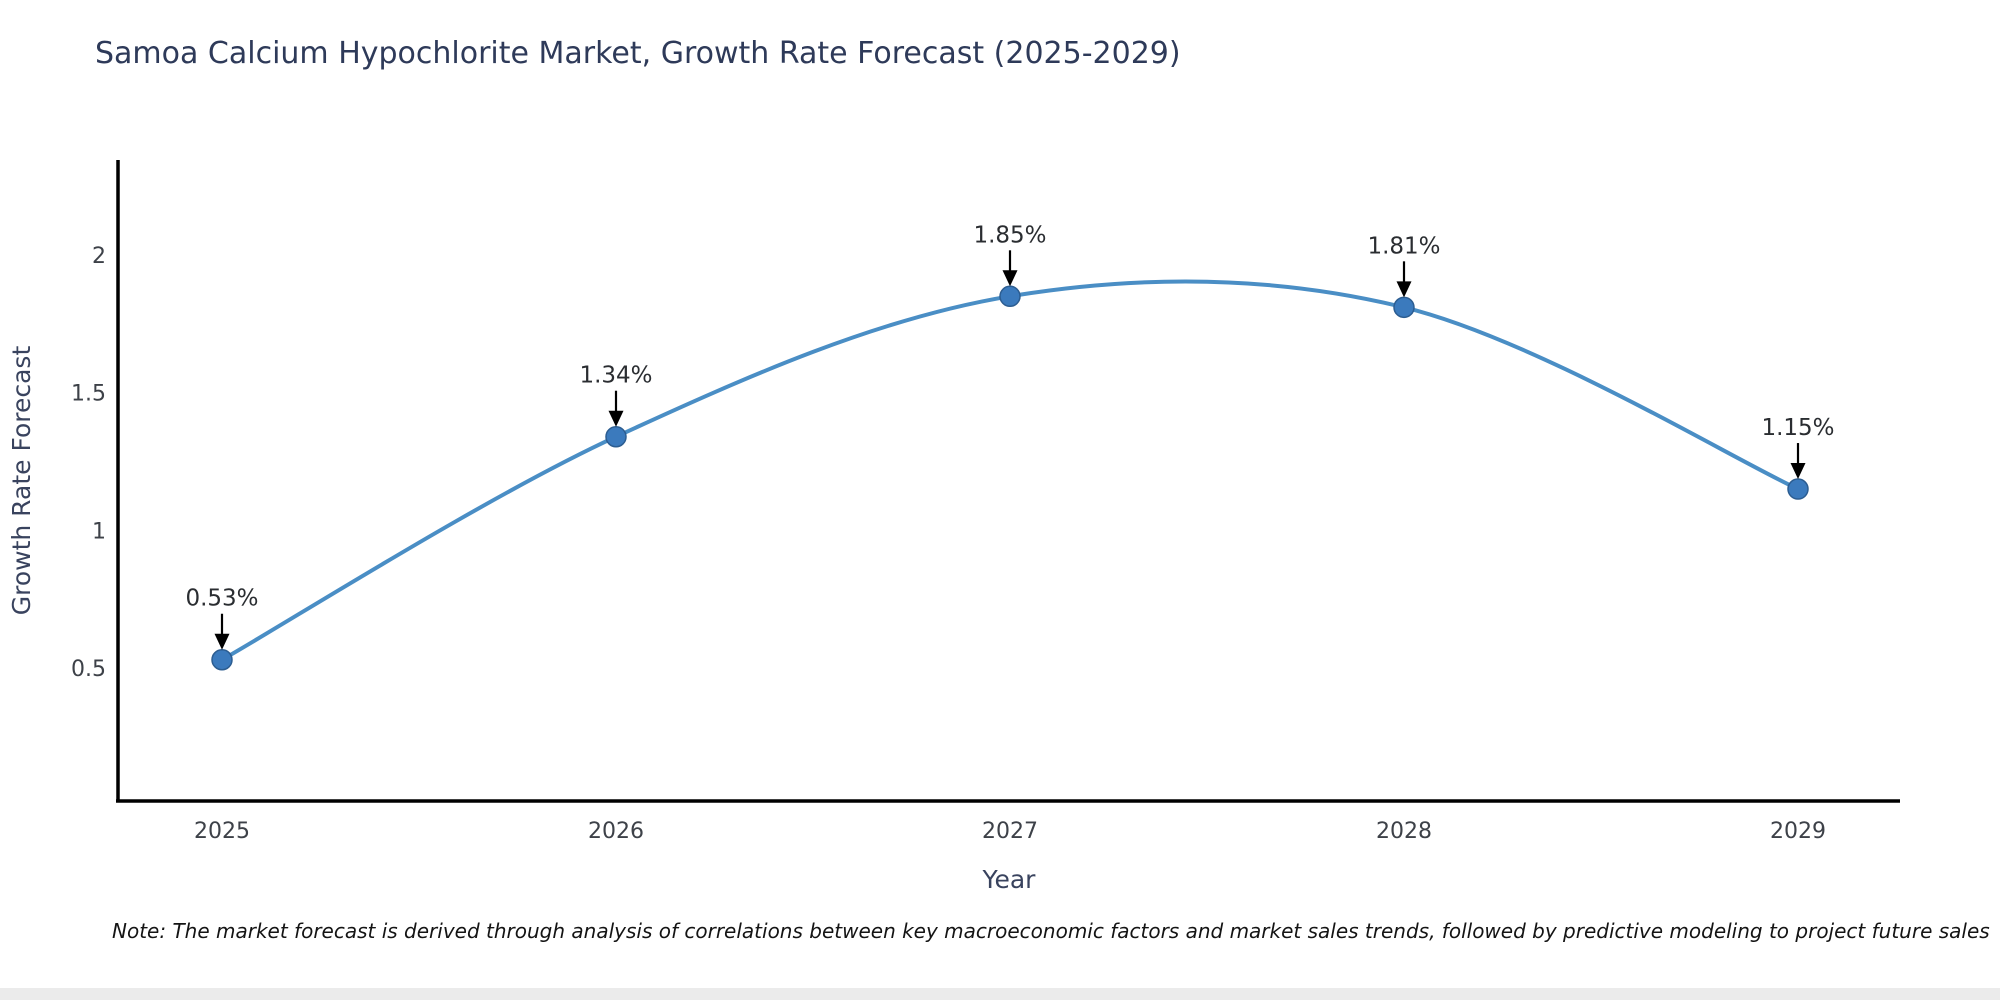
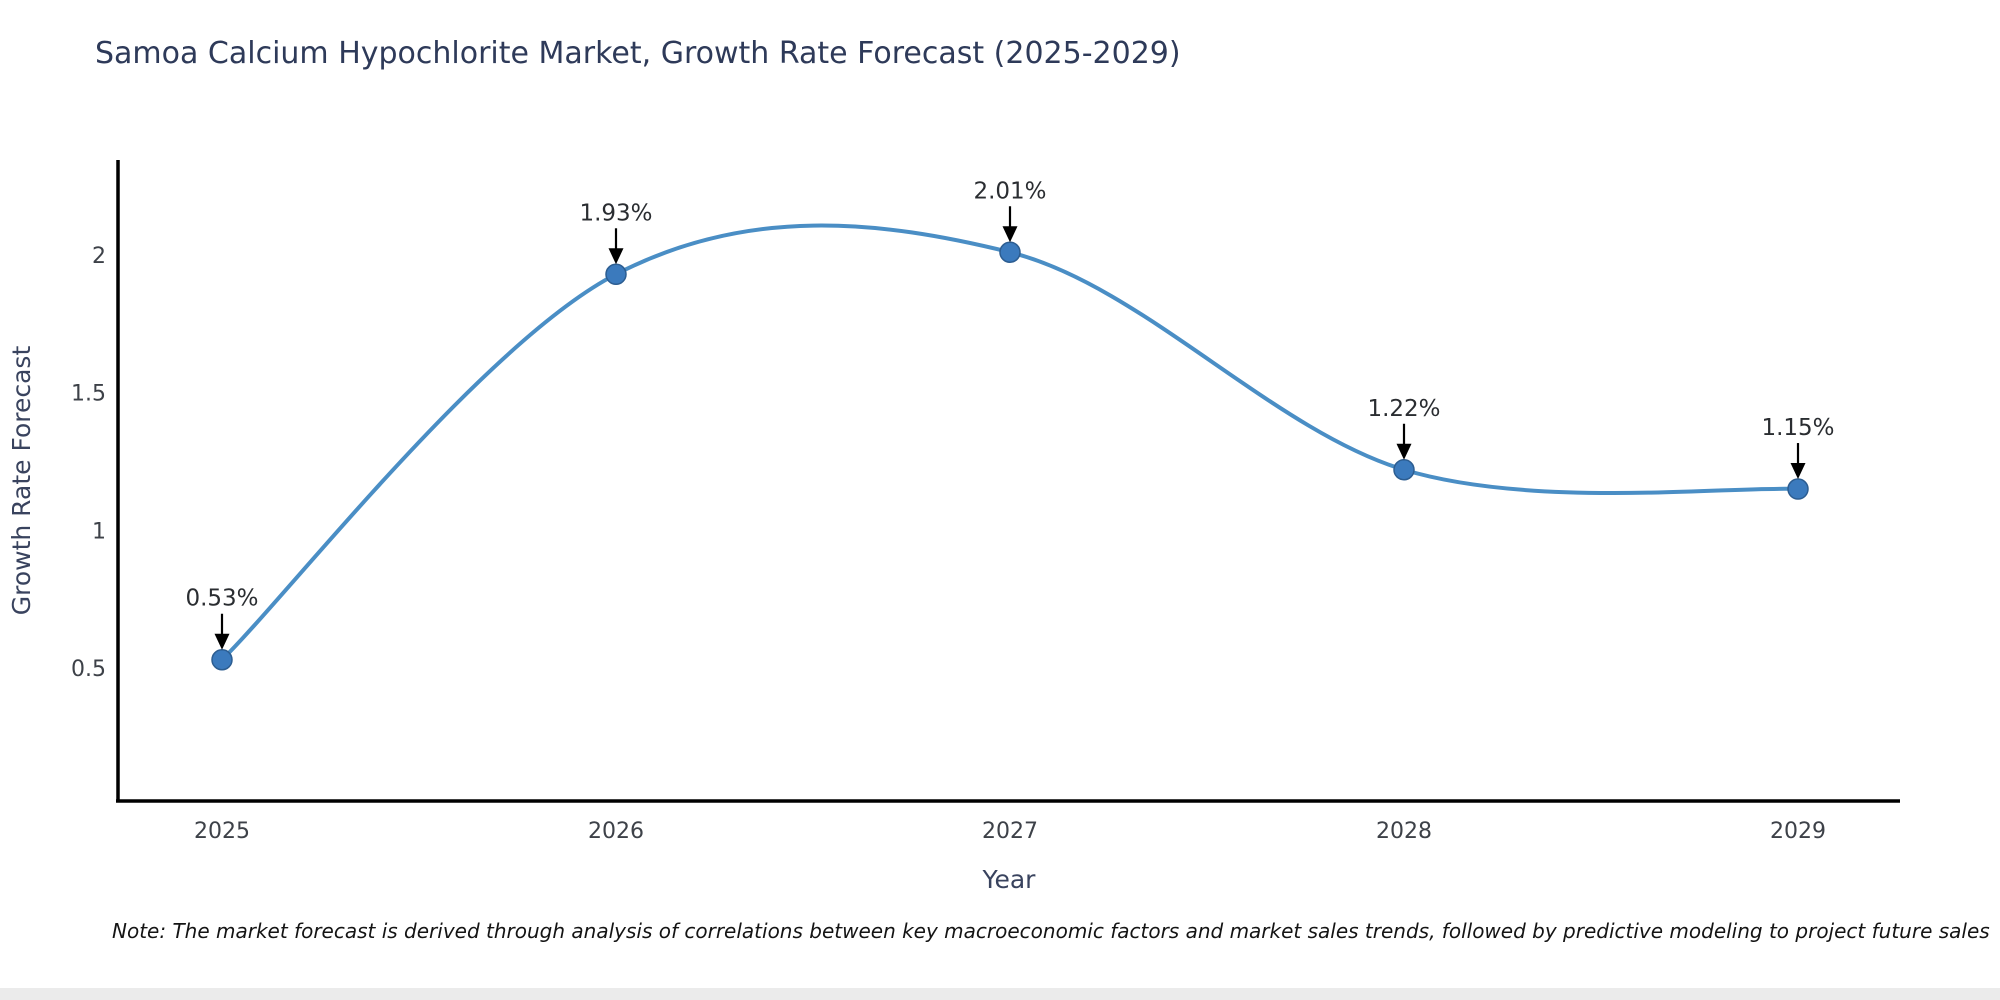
2026: 1.34% -> 1.93%
2027: 1.85% -> 2.01%
2028: 1.81% -> 1.22%
